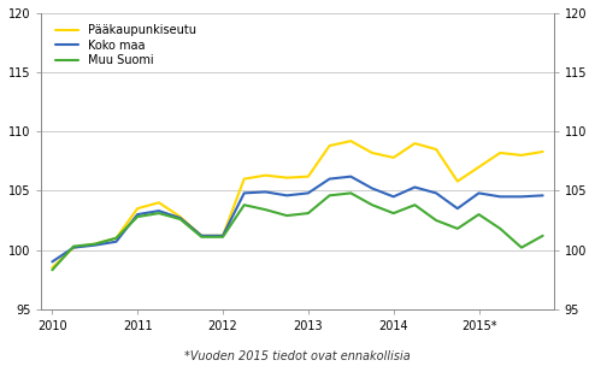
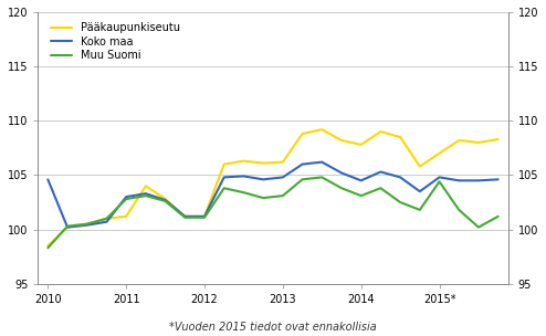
Koko maa/2010: 99.0 -> 104.6
Pääkaupunkiseutu/2011: 103.5 -> 101.2
Muu Suomi/2015*: 103.0 -> 104.4
